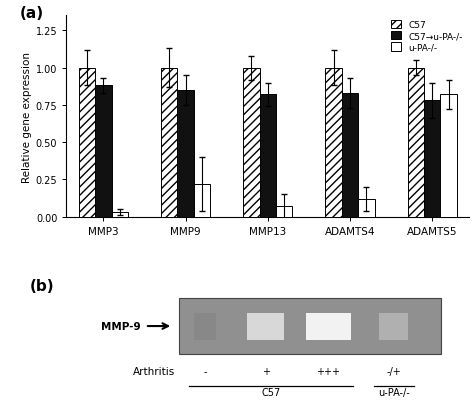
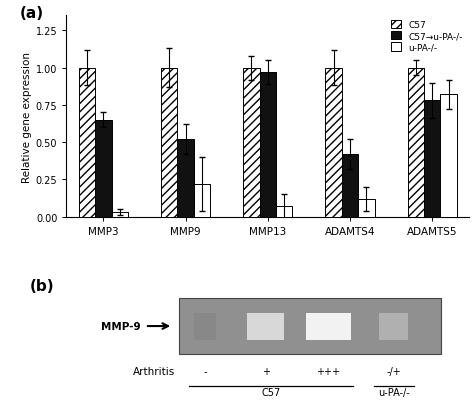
C57→u-PA-/-/MMP3: 0.88 -> 0.65
C57→u-PA-/-/MMP9: 0.85 -> 0.52
C57→u-PA-/-/MMP13: 0.82 -> 0.97
C57→u-PA-/-/ADAMTS4: 0.83 -> 0.42
